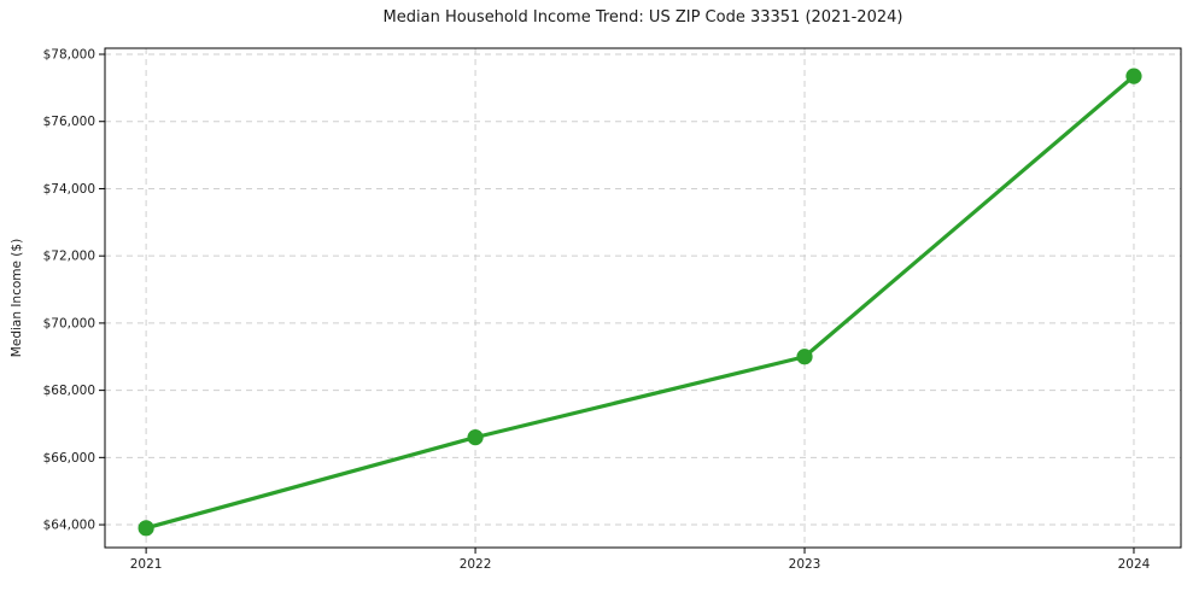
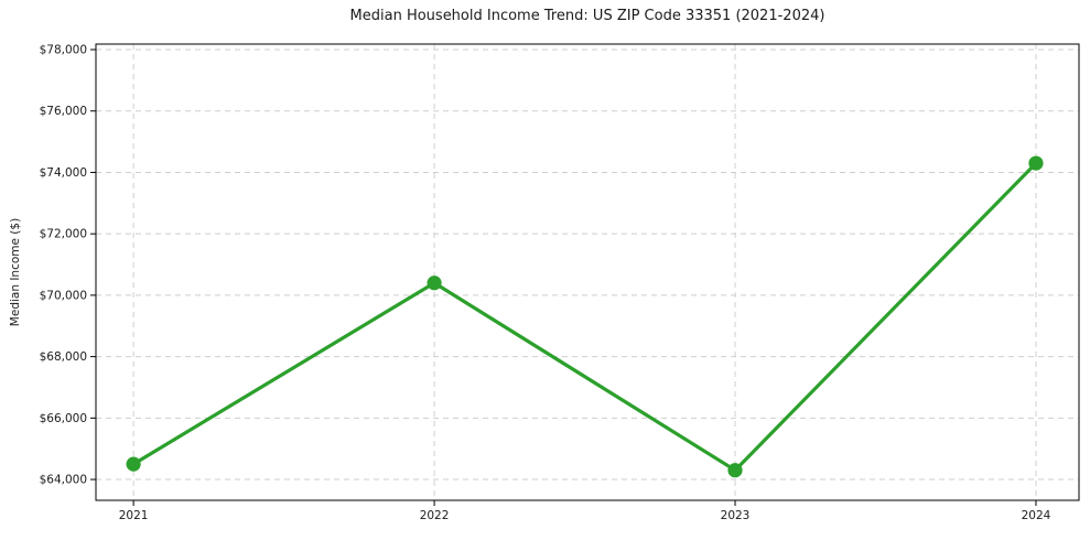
2021: $63900 -> $64500
2022: $66600 -> $70400
2023: $69000 -> $64300
2024: $77400 -> $74300
